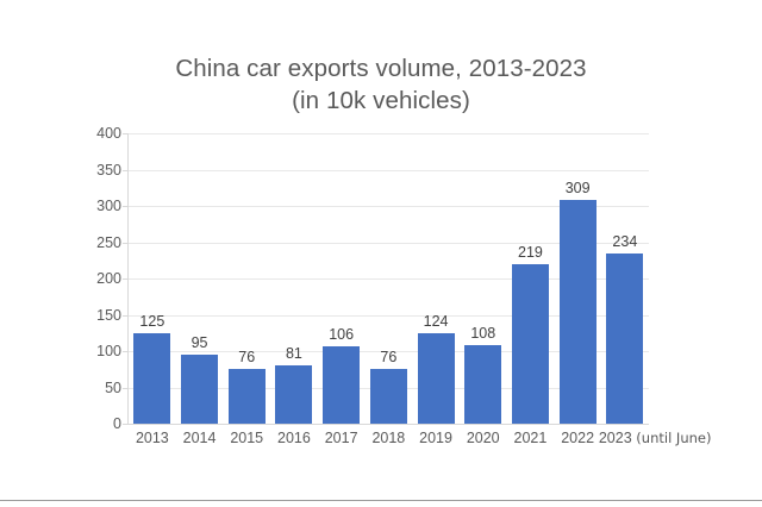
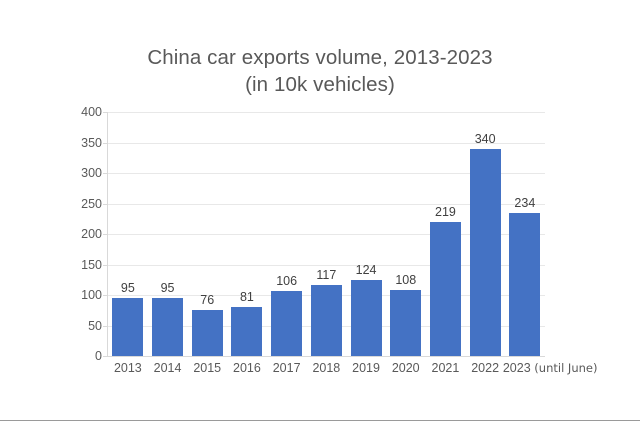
2013: 125 -> 95
2018: 76 -> 117
2022: 309 -> 340
